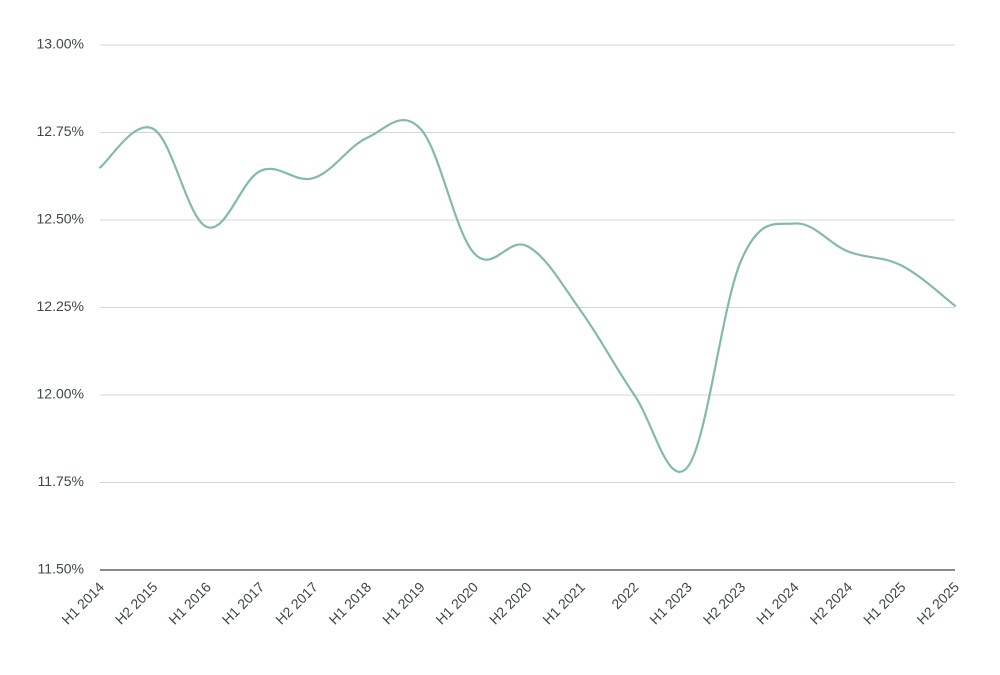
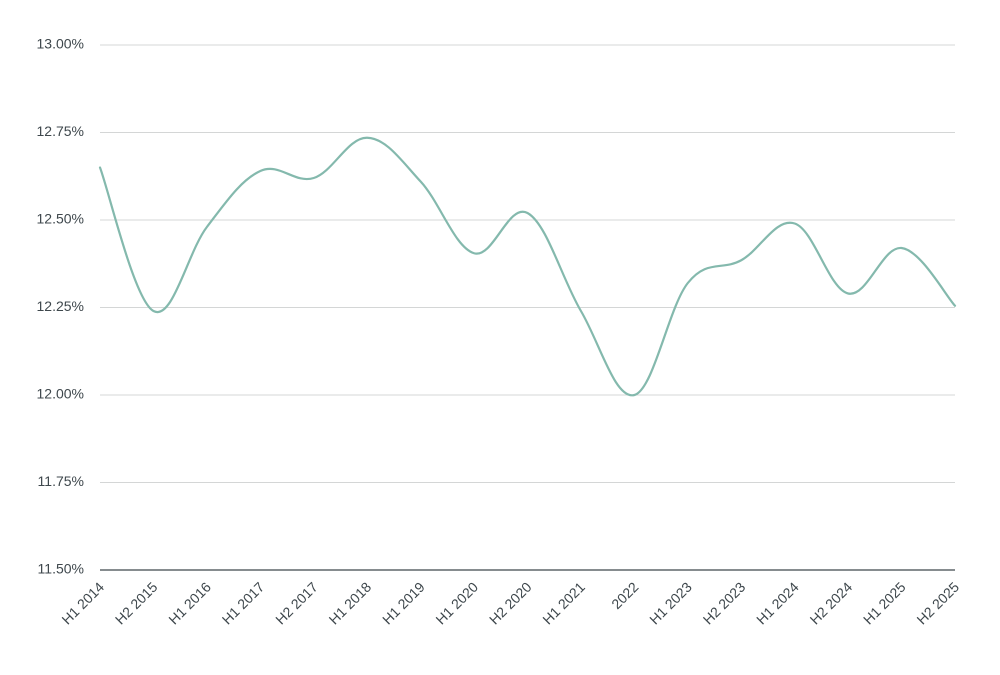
H2 2015: 12.76% -> 12.24%
H1 2019: 12.76% -> 12.61%
H2 2020: 12.43% -> 12.52%
H1 2023: 11.79% -> 12.32%
H2 2024: 12.41% -> 12.29%
H1 2025: 12.37% -> 12.42%
